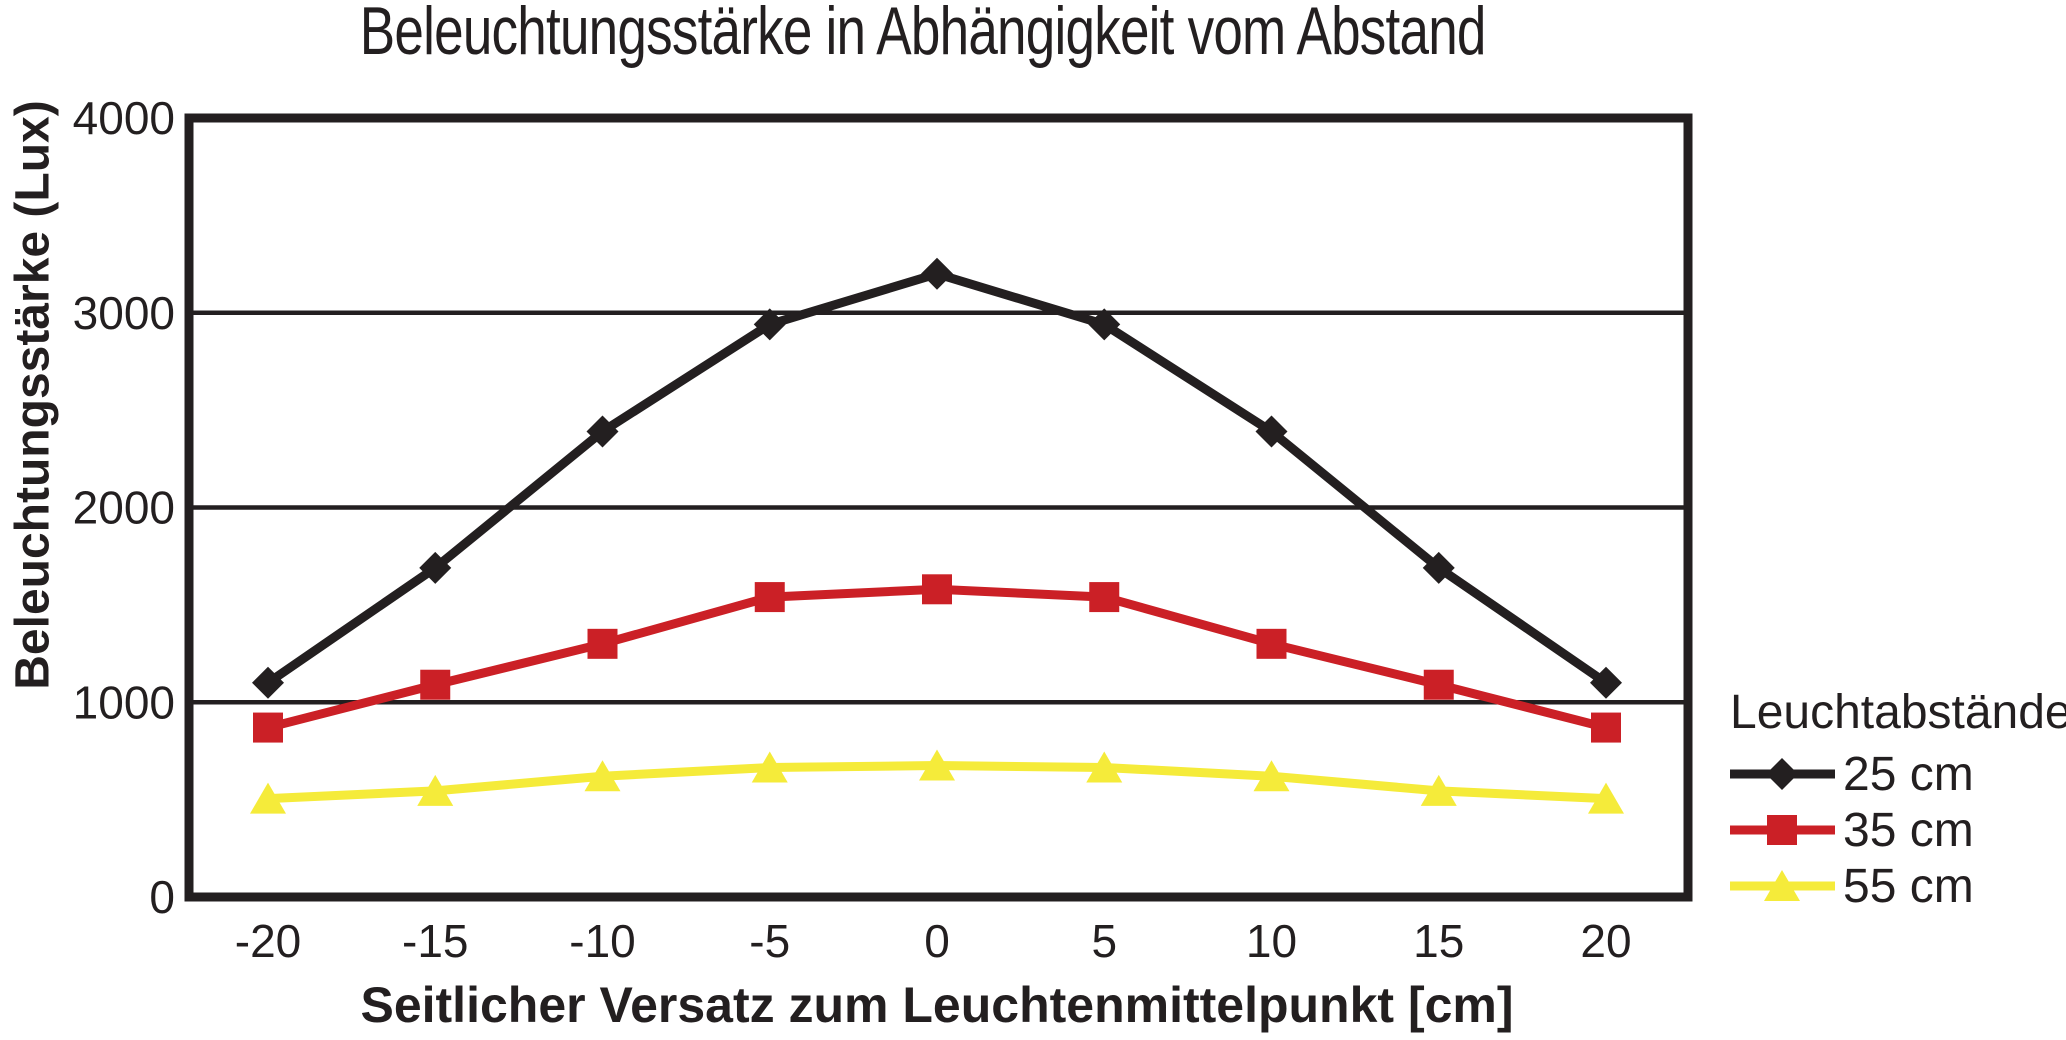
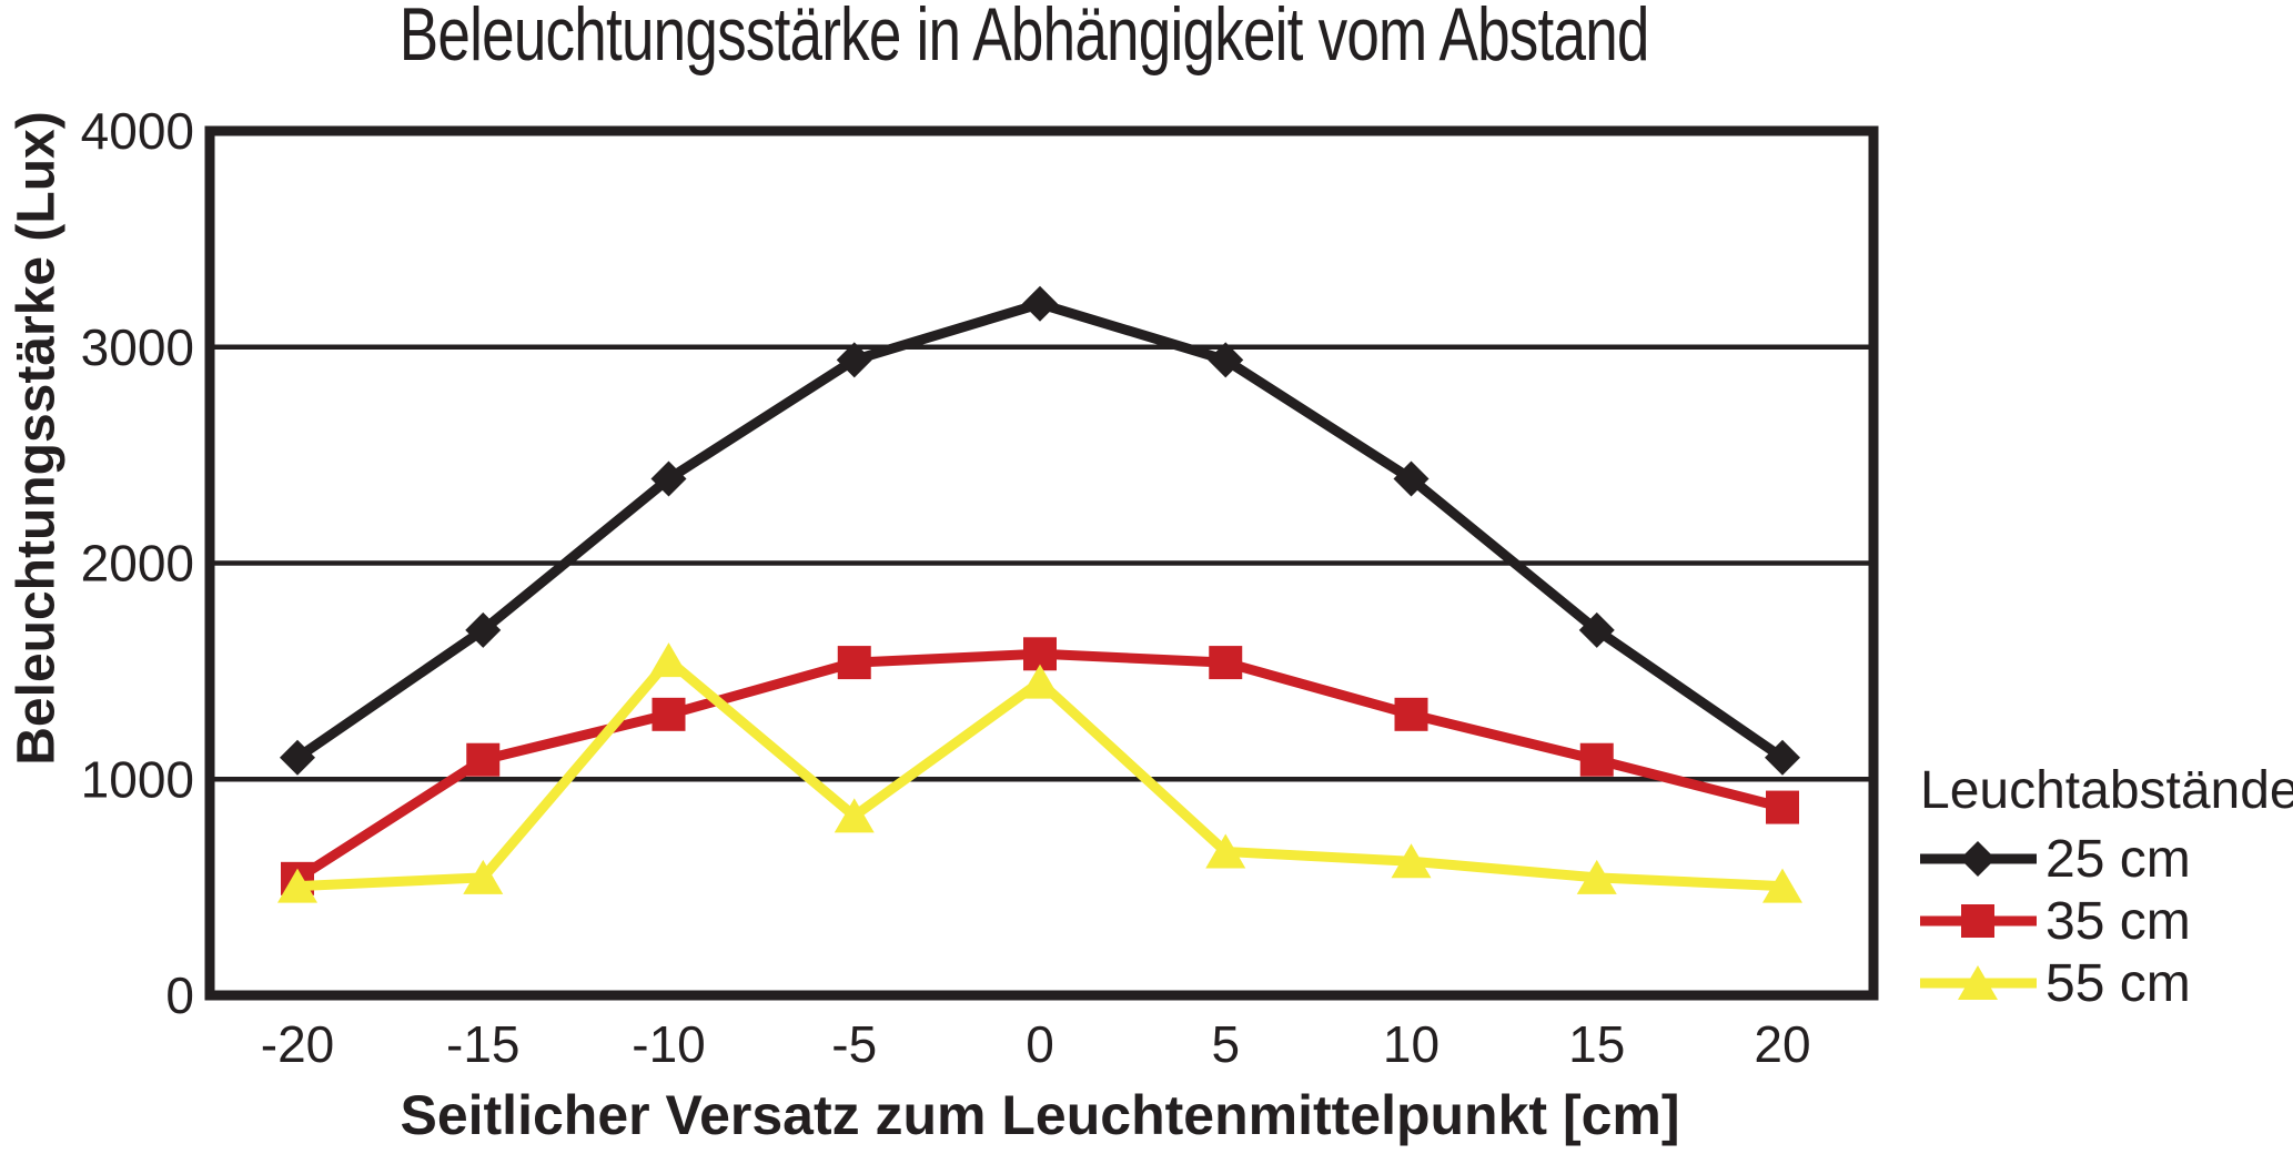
35 cm/-20: 870 -> 540
55 cm/-10: 620 -> 1550
55 cm/-5: 660 -> 830
55 cm/0: 680 -> 1450
